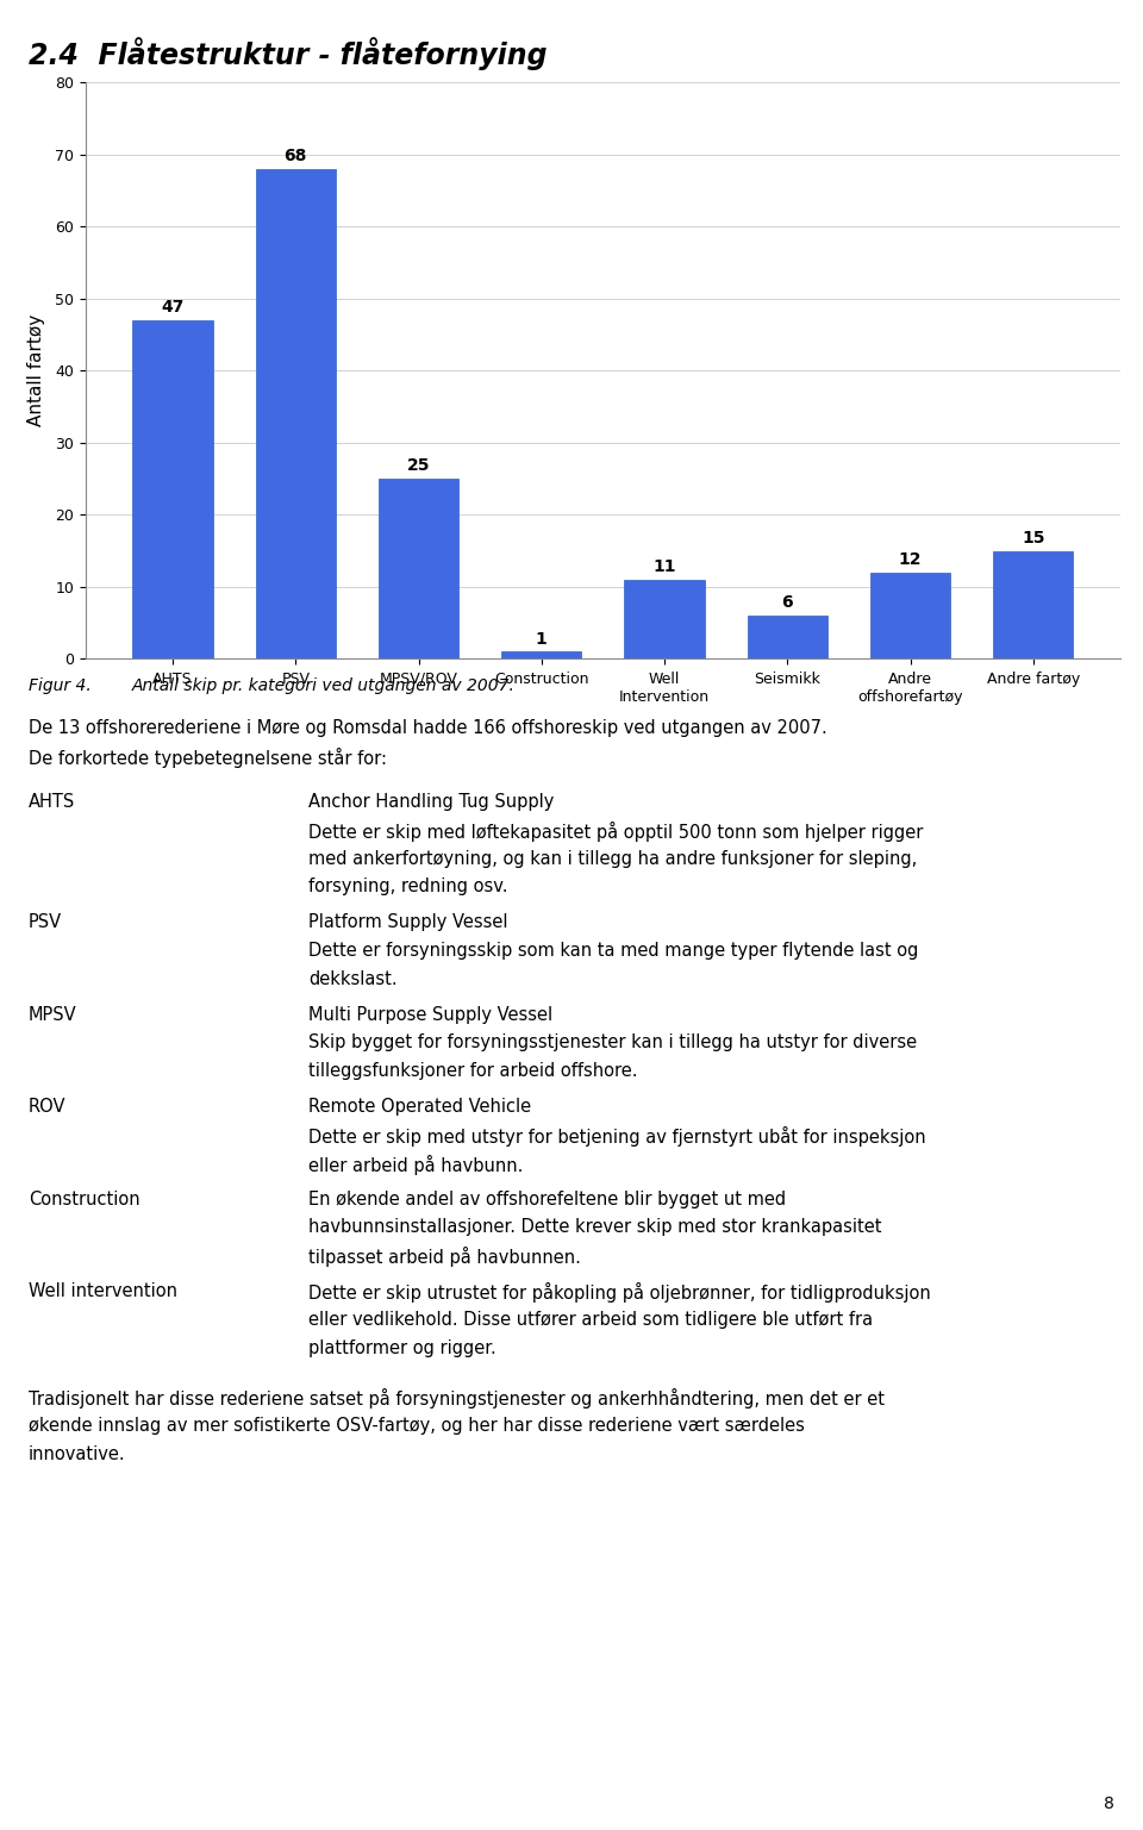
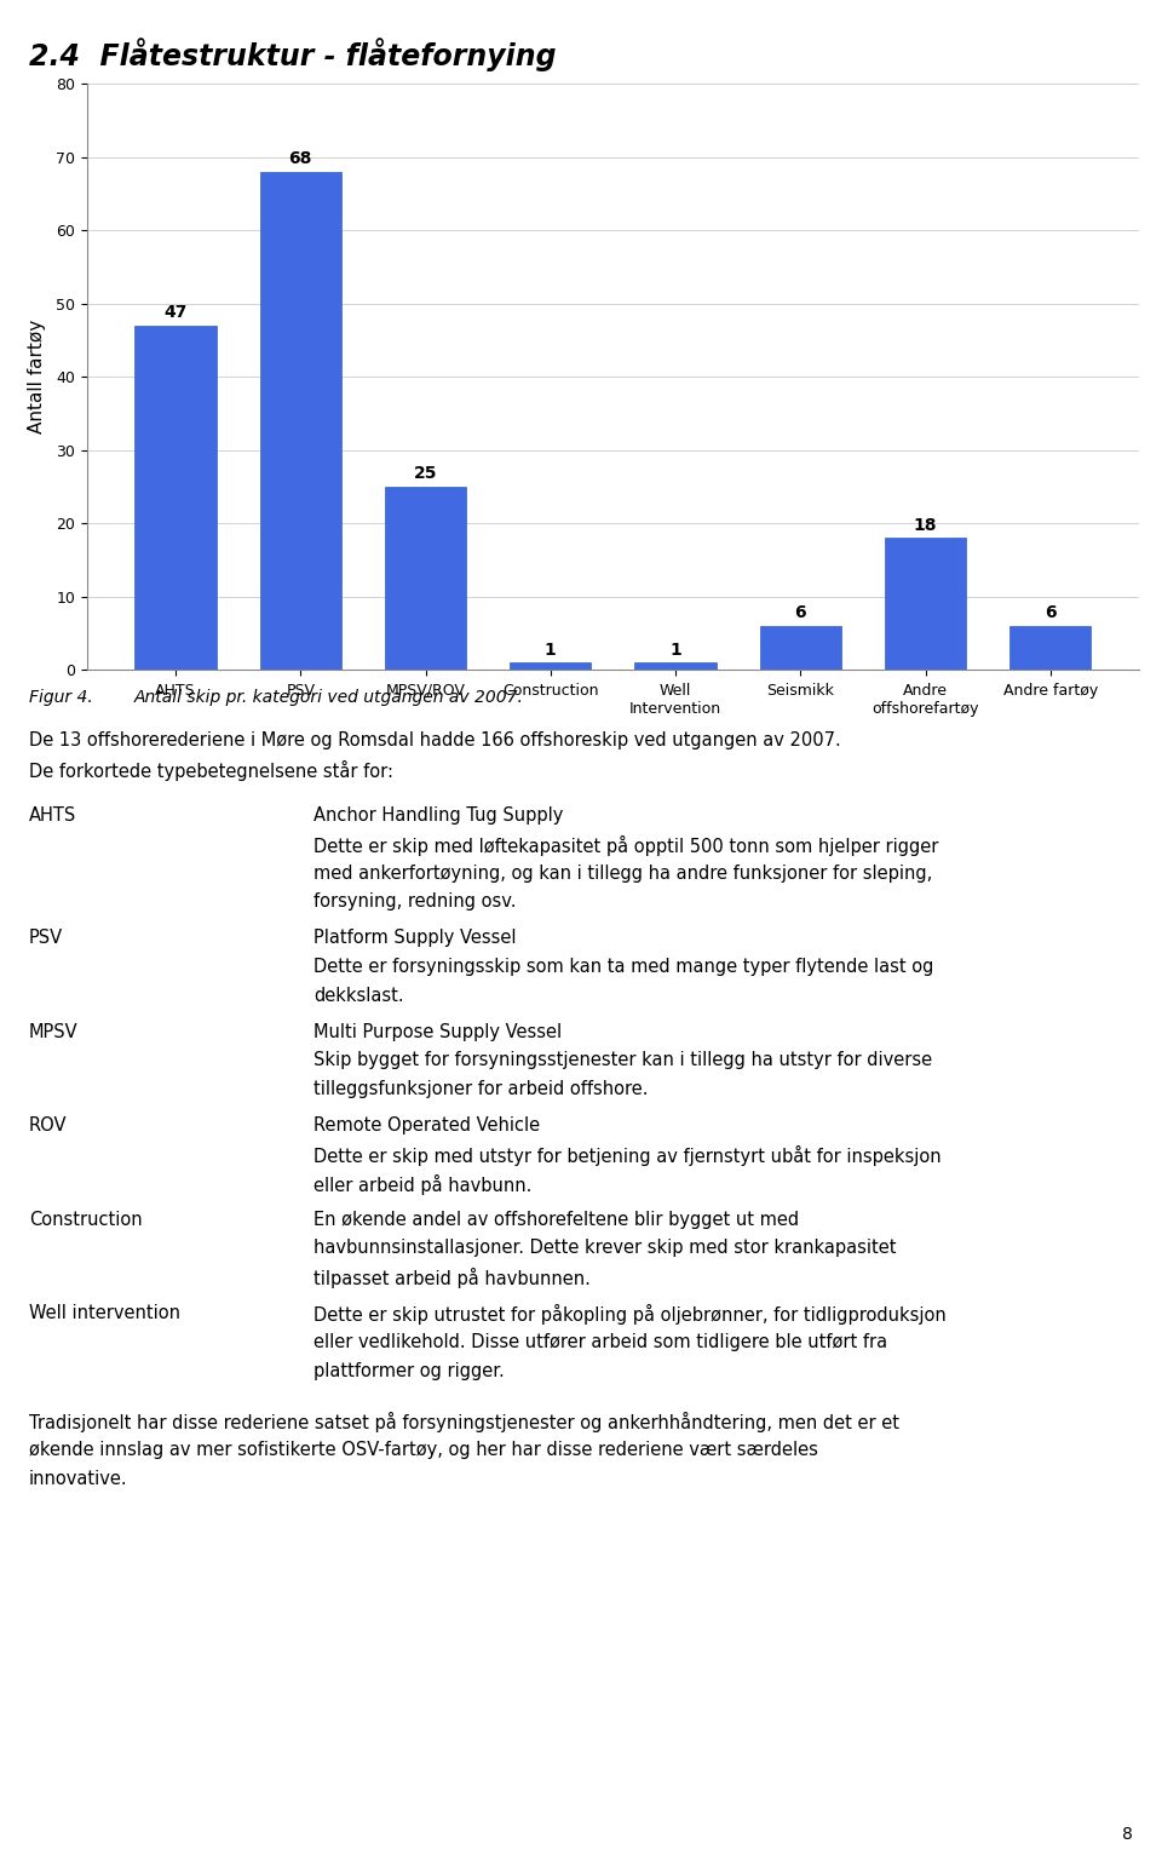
Well Intervention: 11 -> 1
Andre offshorefartøy: 12 -> 18
Andre fartøy: 15 -> 6
